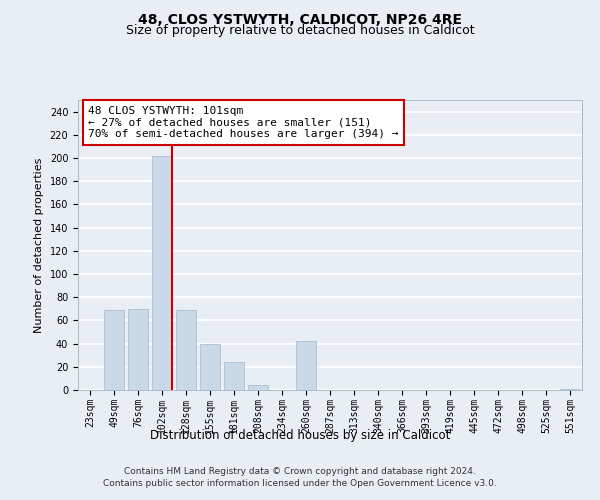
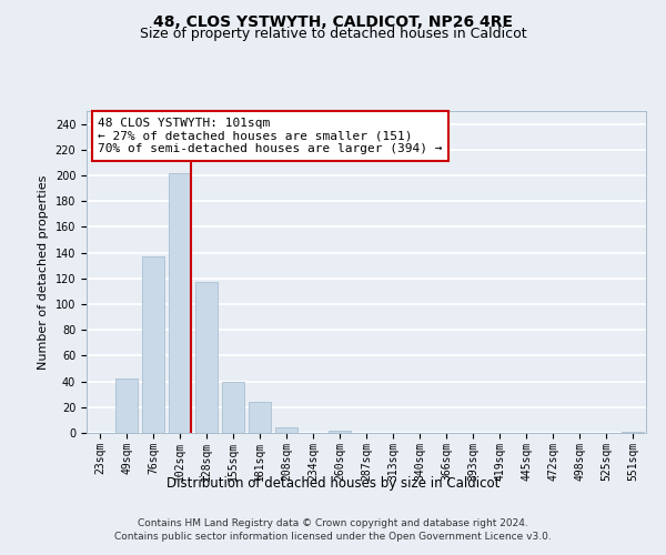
49sqm: 69 -> 42
76sqm: 70 -> 137
128sqm: 69 -> 117
260sqm: 42 -> 2
